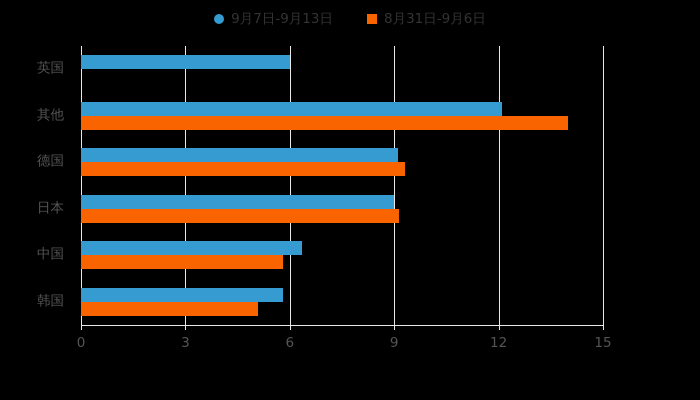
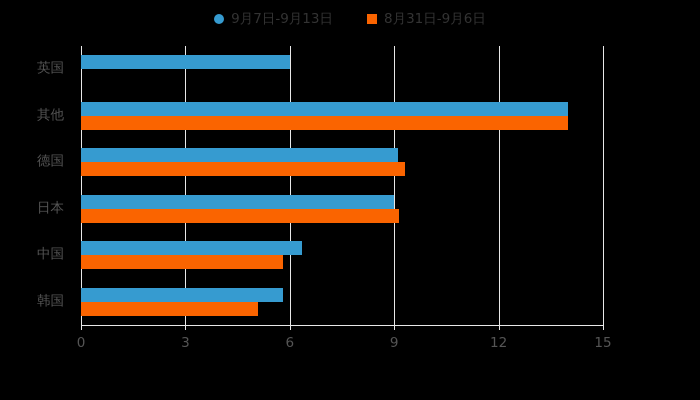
9月7日-9月13日/其他: 12.1 -> 14.0
